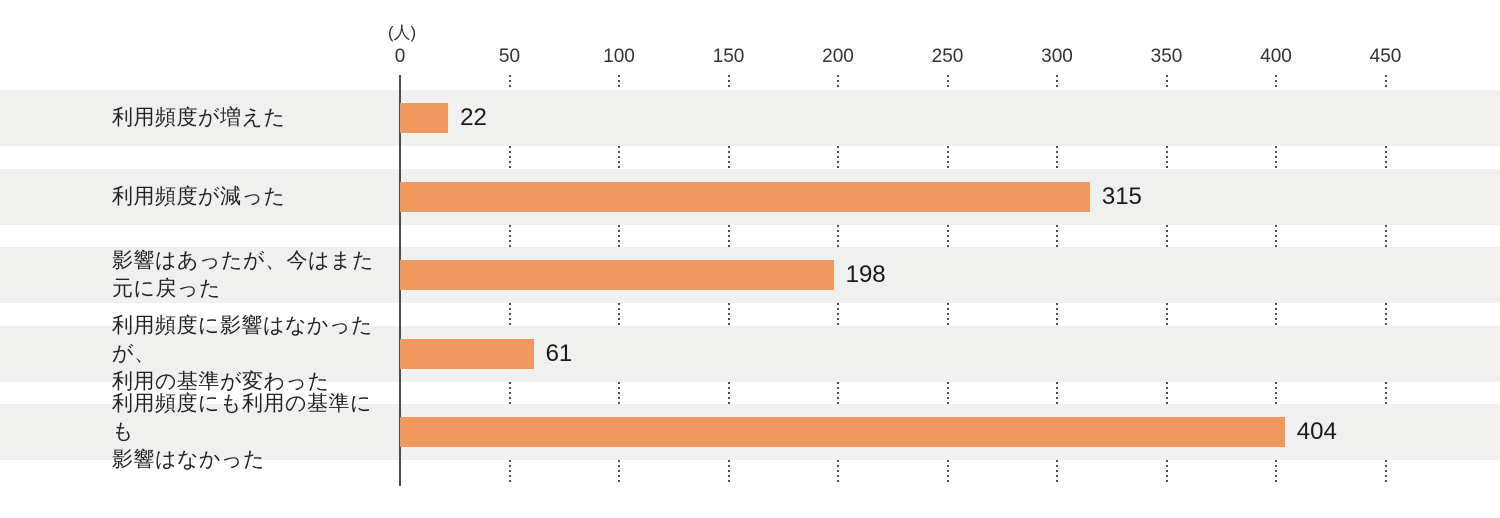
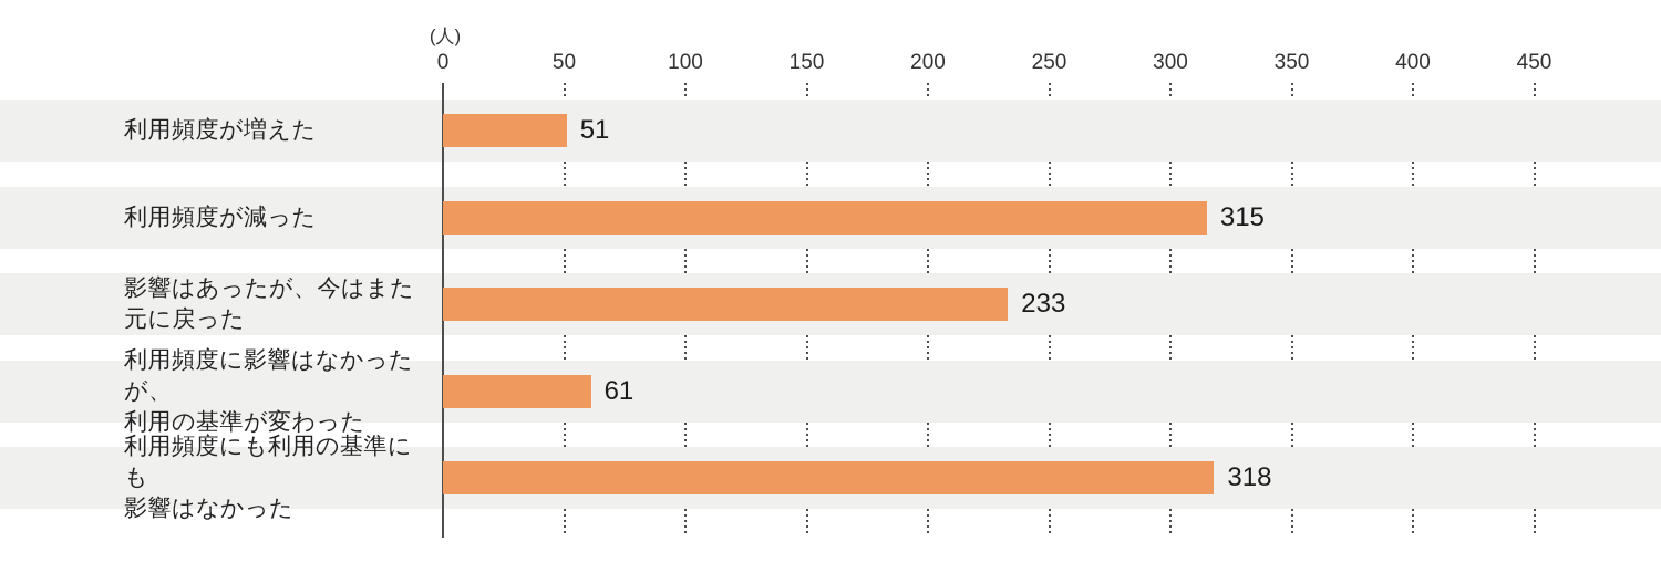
利用頻度が増えた: 22 -> 51
影響はあったが、今はまた元に戻った: 198 -> 233
利用頻度にも利用の基準にも影響はなかった: 404 -> 318
